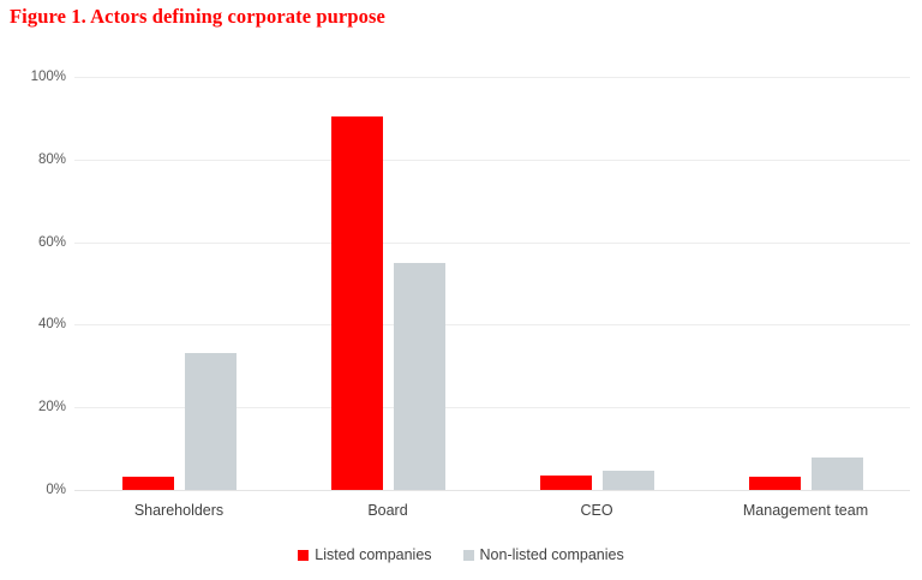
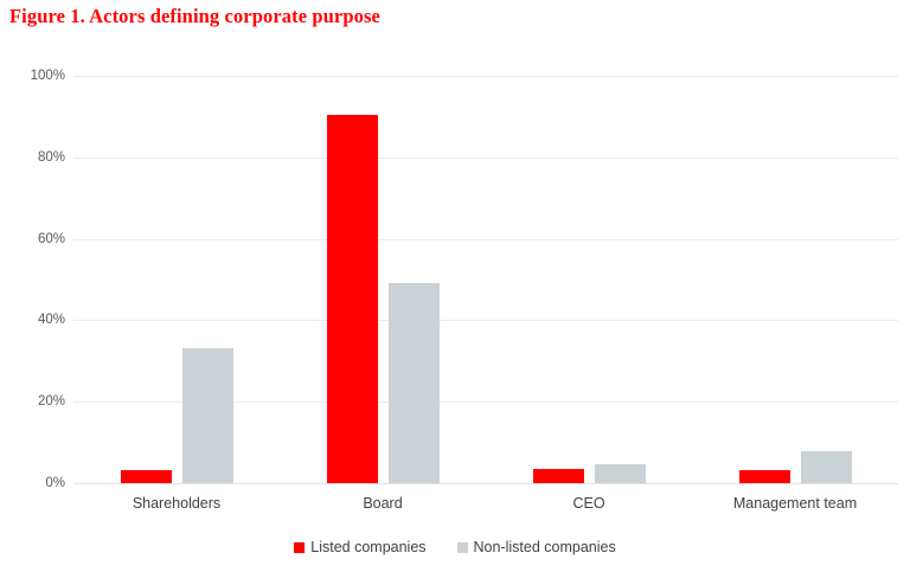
Non-listed companies/Board: 55% -> 49%
